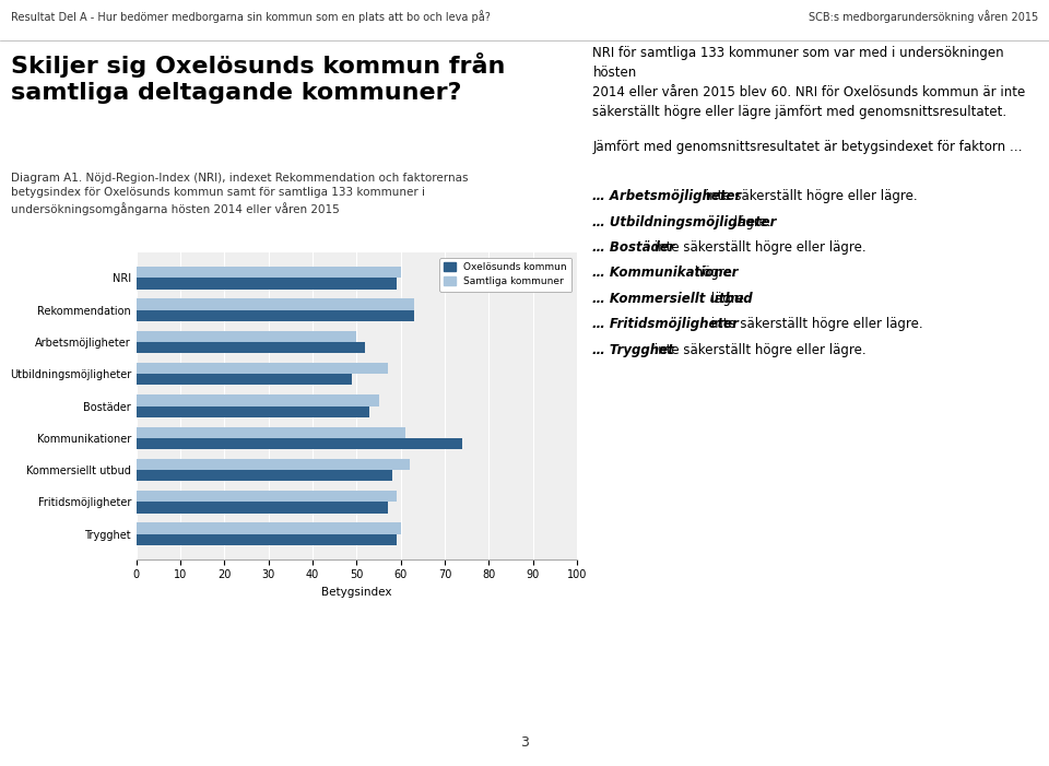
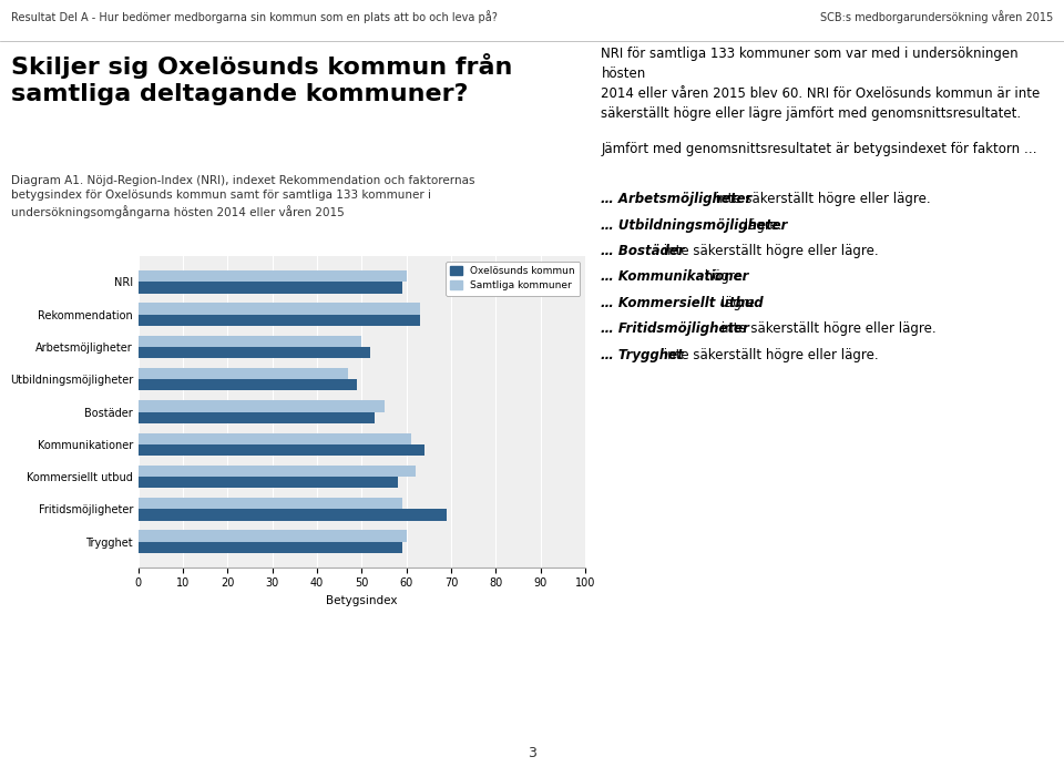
Samtliga kommuner/Utbildningsmöjligheter: 57 -> 47
Oxelösunds kommun/Kommunikationer: 74 -> 64
Oxelösunds kommun/Fritidsmöjligheter: 57 -> 69
